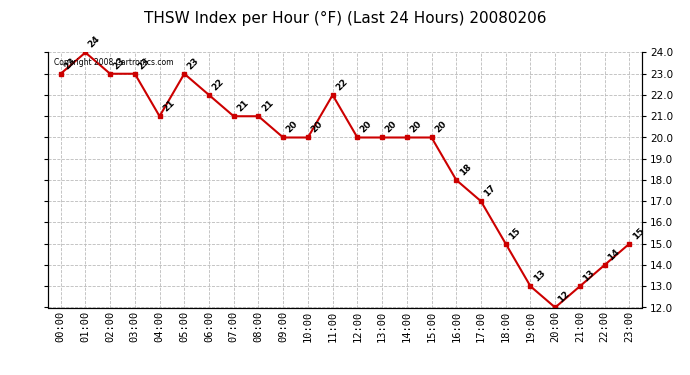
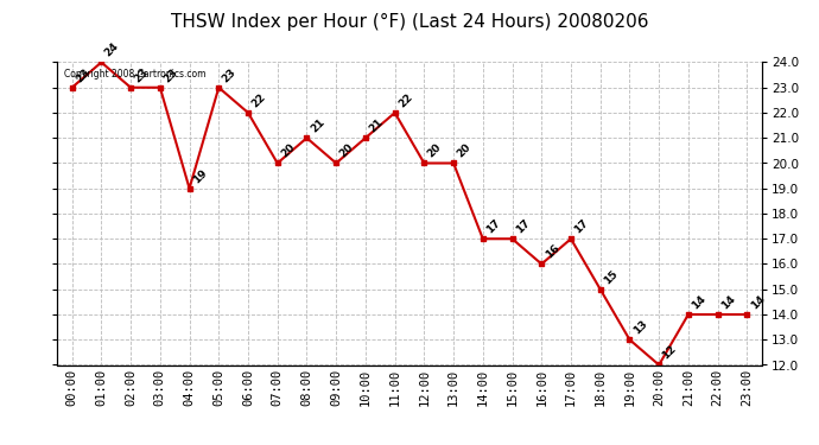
04:00: 21 -> 19
07:00: 21 -> 20
10:00: 20 -> 21
14:00: 20 -> 17
15:00: 20 -> 17
16:00: 18 -> 16
21:00: 13 -> 14
23:00: 15 -> 14
